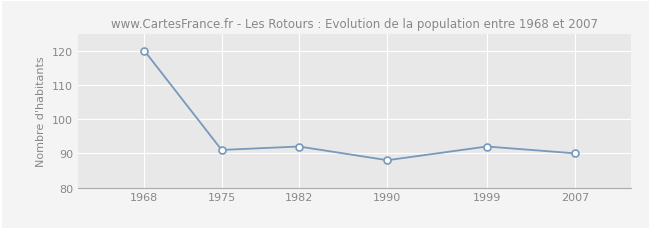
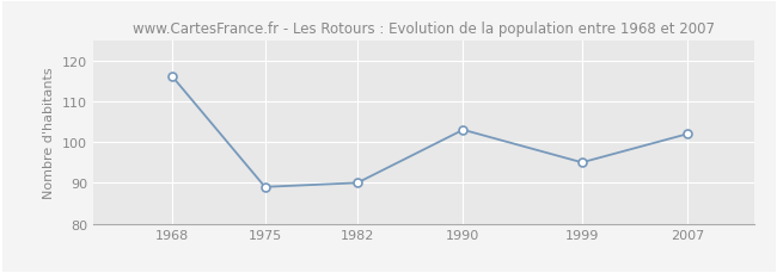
1968: 120 -> 116
1975: 91 -> 89
1982: 92 -> 90
1990: 88 -> 103
1999: 92 -> 95
2007: 90 -> 102
